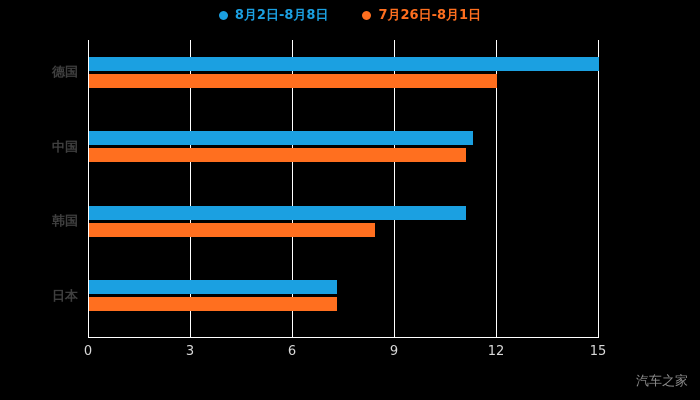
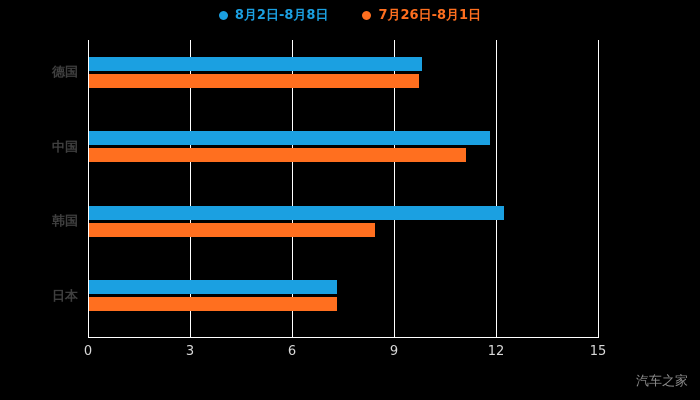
8月2日-8月8日/德国: 15.0 -> 9.8
7月26日-8月1日/德国: 12.0 -> 9.7
8月2日-8月8日/中国: 11.3 -> 11.8
8月2日-8月8日/韩国: 11.1 -> 12.2
